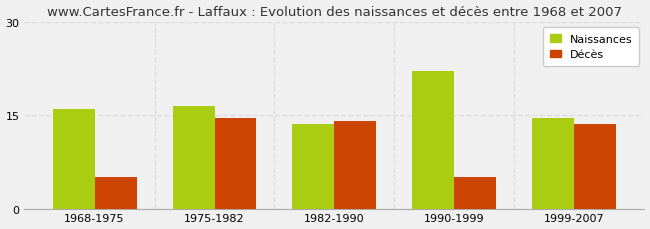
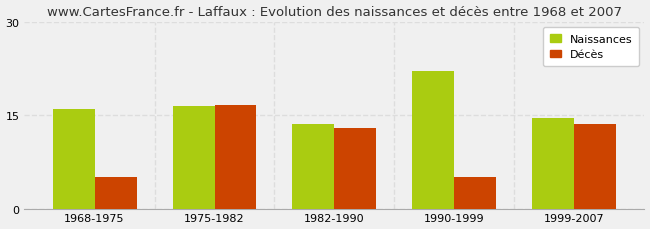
Décès/1975-1982: 14.5 -> 16.6
Décès/1982-1990: 14.0 -> 13.0
